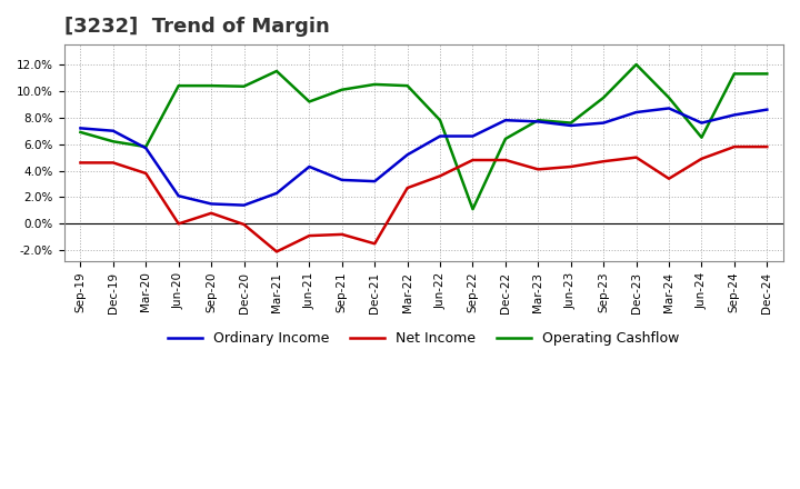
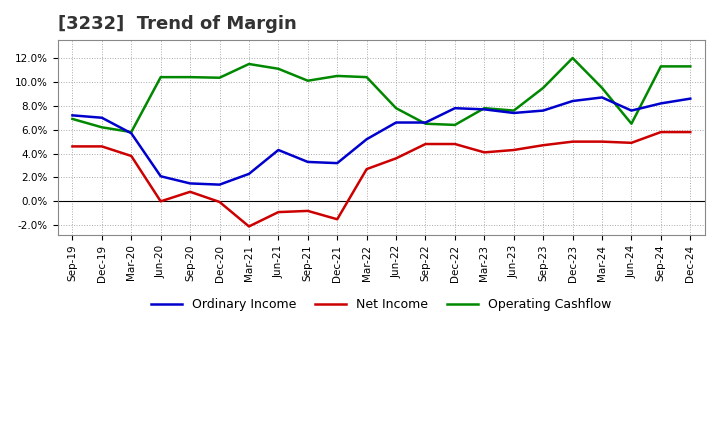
Operating Cashflow/Jun-21: 9.2% -> 11.1%
Operating Cashflow/Sep-22: 1.1% -> 6.5%
Net Income/Mar-24: 3.4% -> 5.0%
